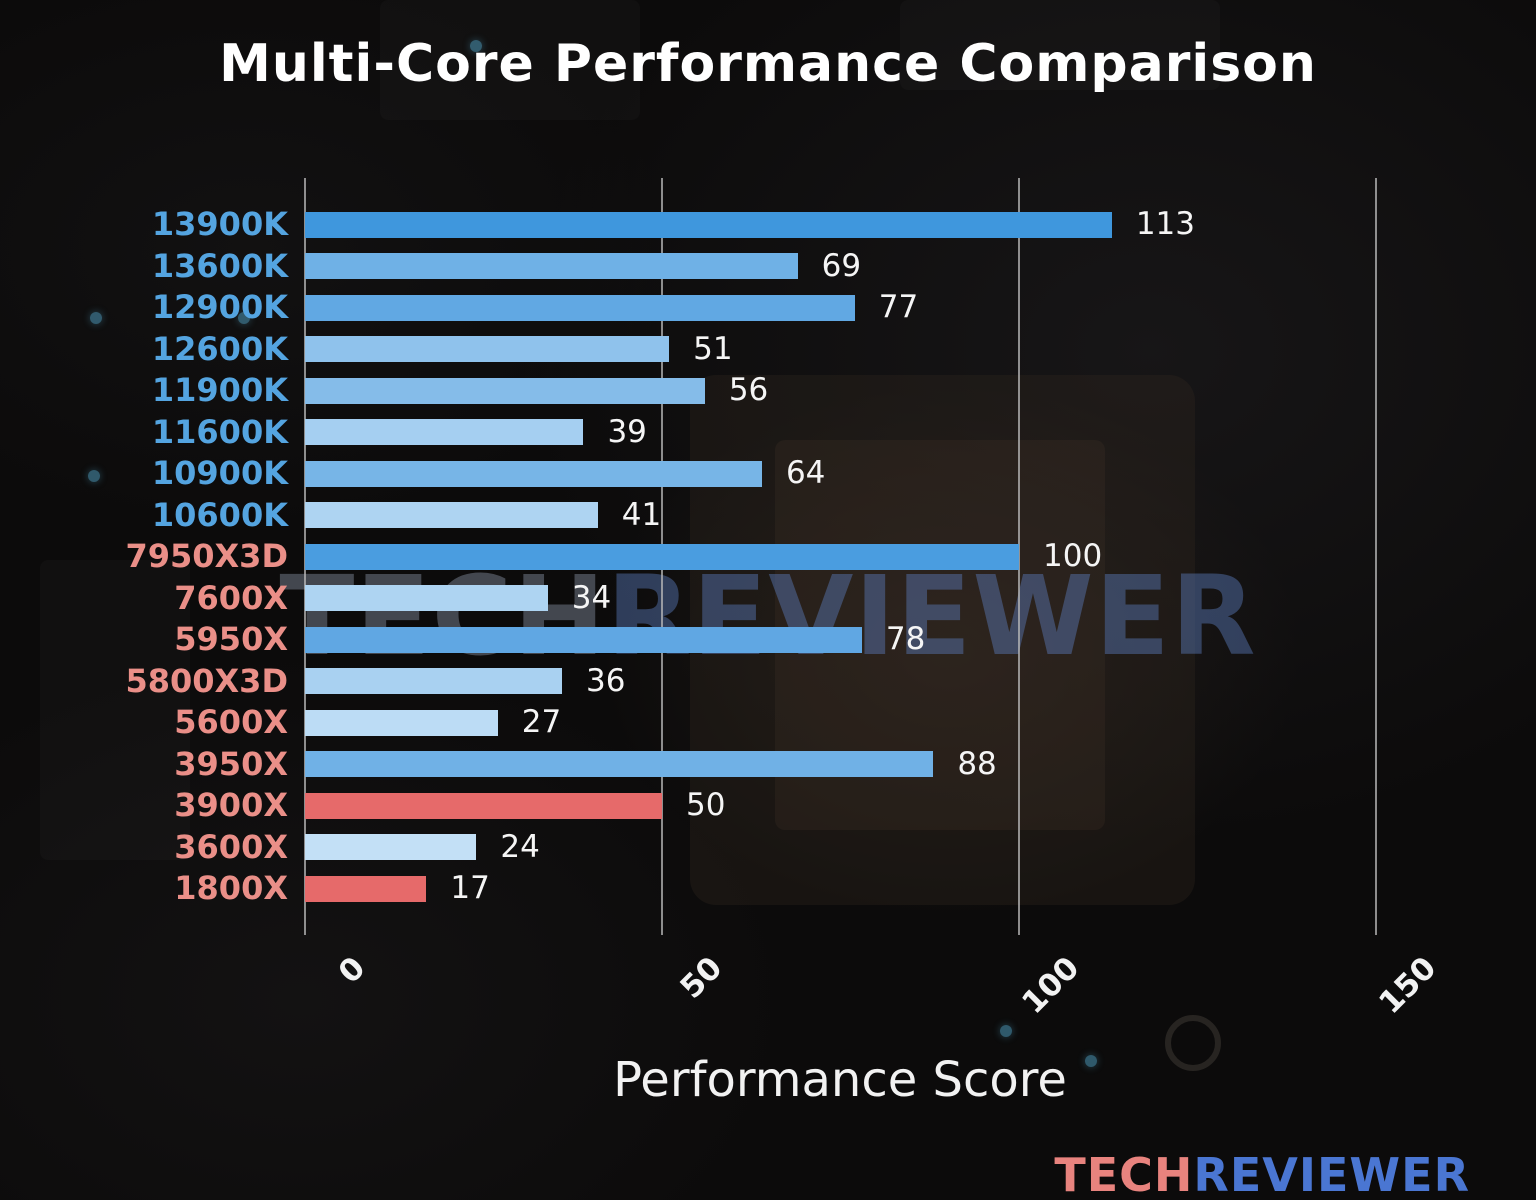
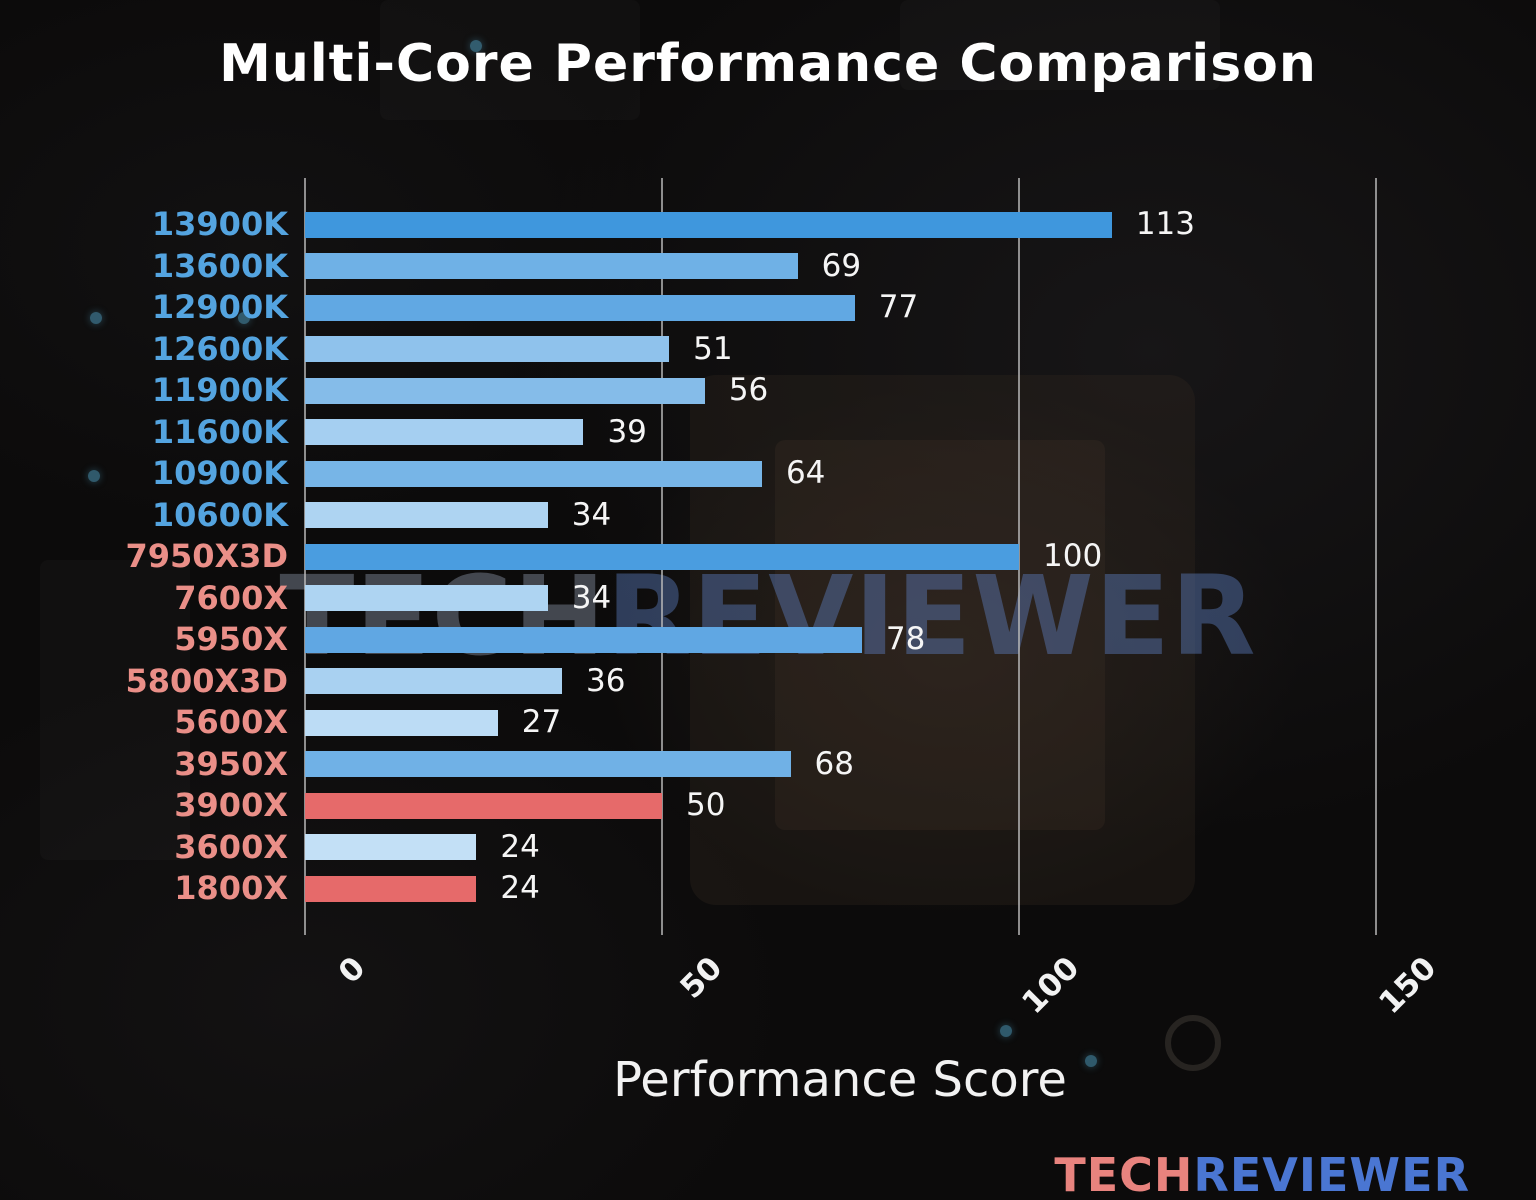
10600K: 41 -> 34
3950X: 88 -> 68
1800X: 17 -> 24
